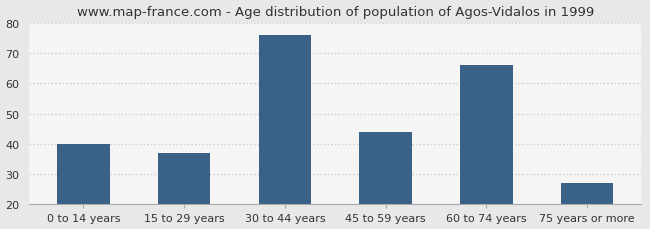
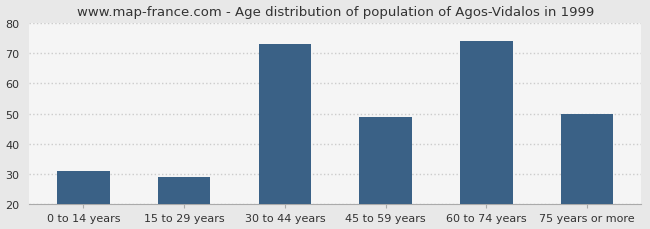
0 to 14 years: 40 -> 31
15 to 29 years: 37 -> 29
30 to 44 years: 76 -> 73
45 to 59 years: 44 -> 49
60 to 74 years: 66 -> 74
75 years or more: 27 -> 50
